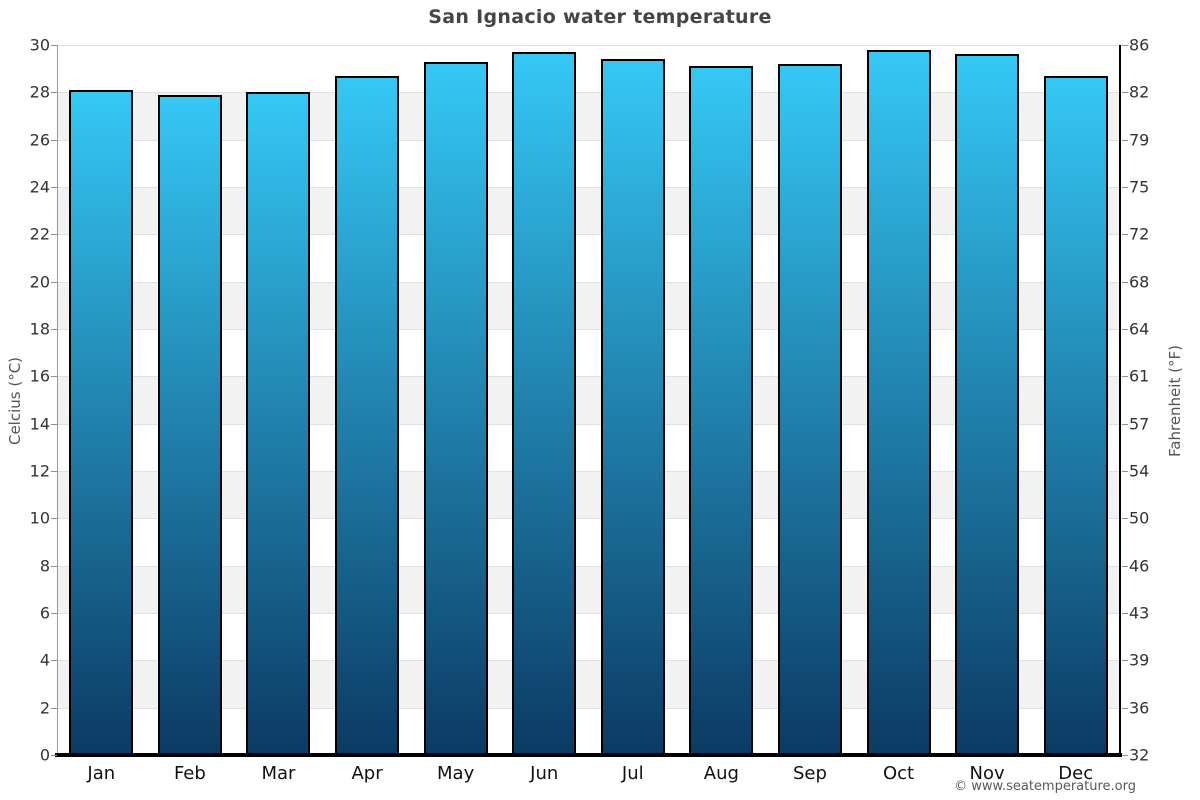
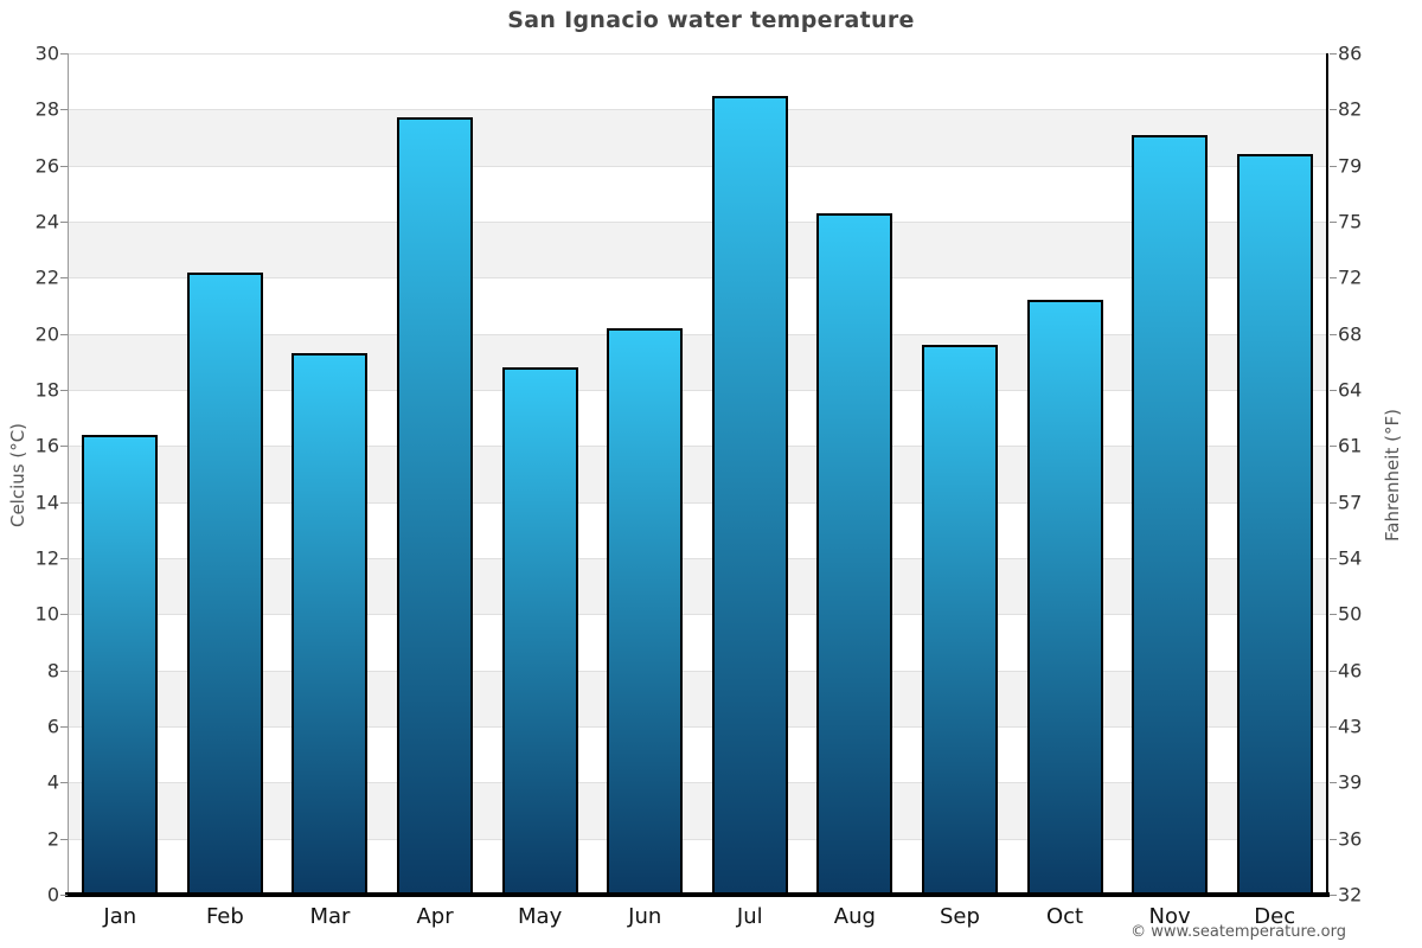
Jan: 28.1 -> 16.4
Feb: 27.9 -> 22.2
Mar: 28.0 -> 19.3
Apr: 28.7 -> 27.7
May: 29.3 -> 18.8
Jun: 29.7 -> 20.2
Jul: 29.4 -> 28.5
Aug: 29.1 -> 24.3
Sep: 29.2 -> 19.6
Oct: 29.8 -> 21.2
Nov: 29.6 -> 27.1
Dec: 28.7 -> 26.4
